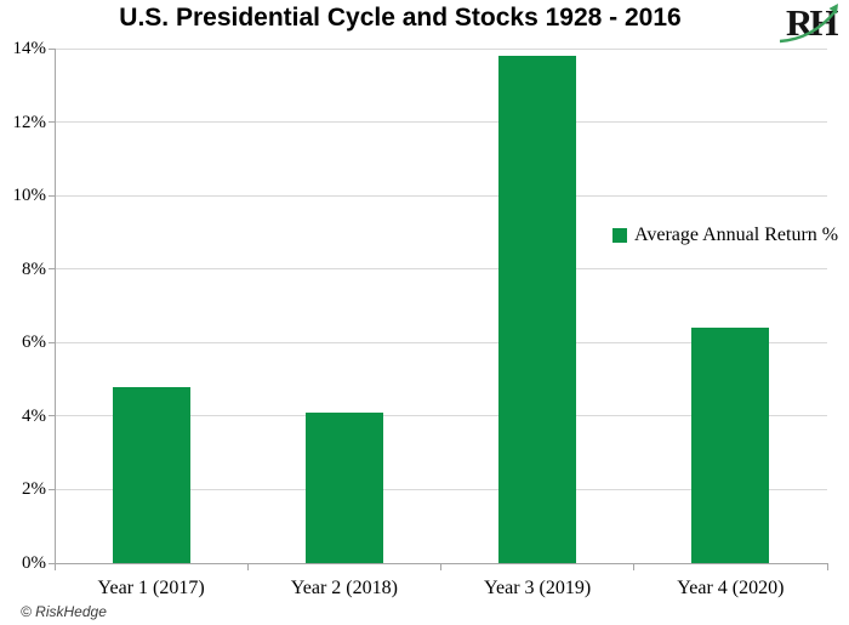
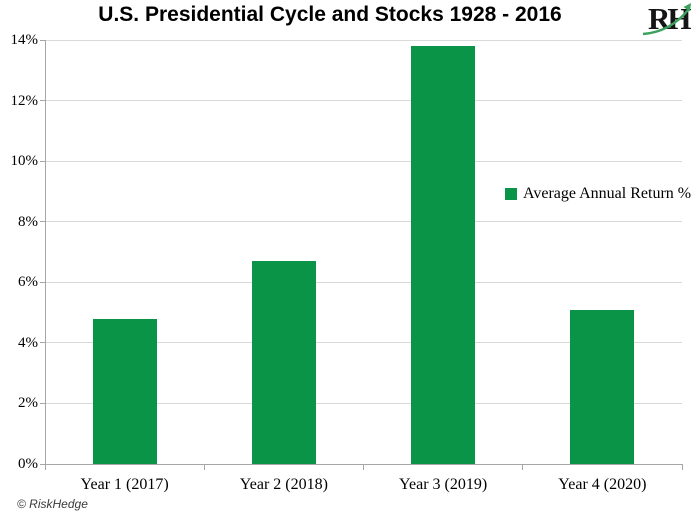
Year 2 (2018): 4.1% -> 6.7%
Year 4 (2020): 6.4% -> 5.1%
